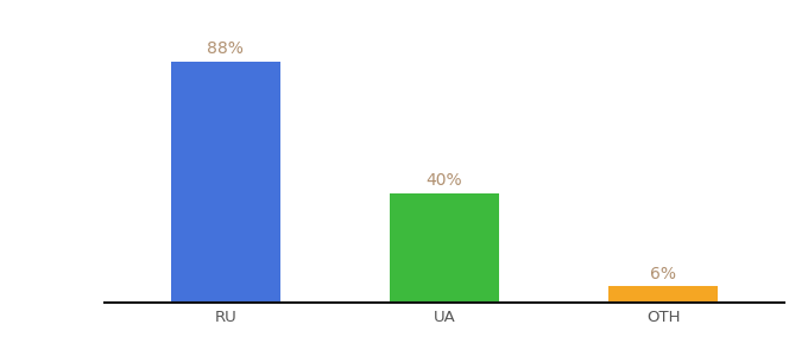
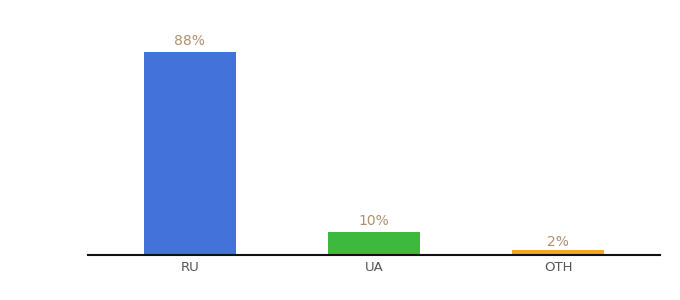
UA: 40% -> 10%
OTH: 6% -> 2%
